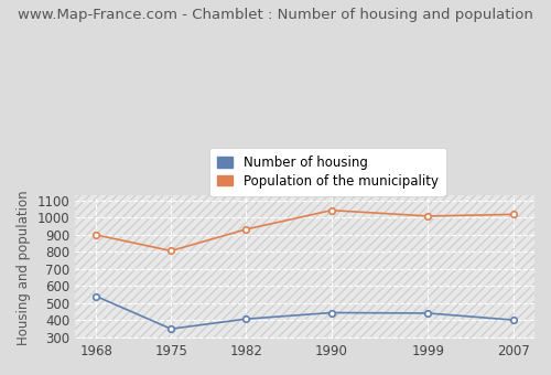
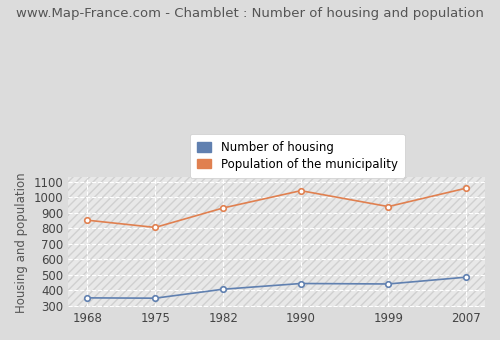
Number of housing/1968: 540 -> 350
Population of the municipality/1968: 900 -> 850
Population of the municipality/1999: 1010 -> 940
Number of housing/2007: 400 -> 480
Population of the municipality/2007: 1020 -> 1060
